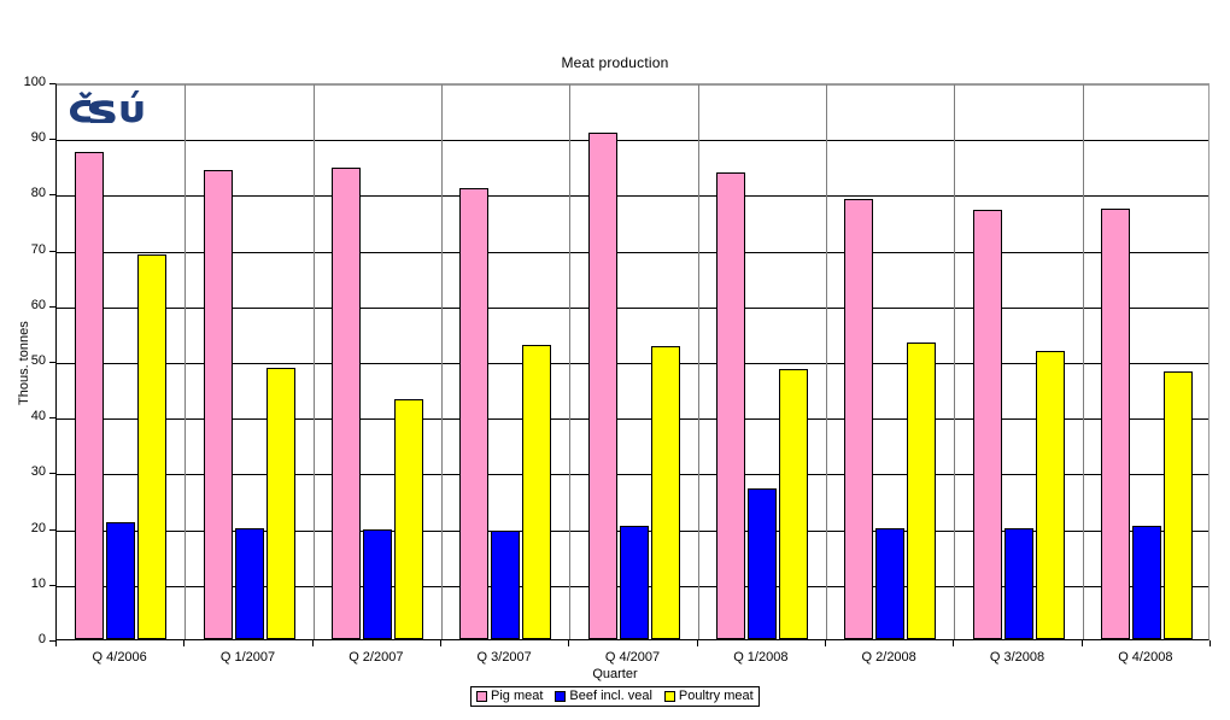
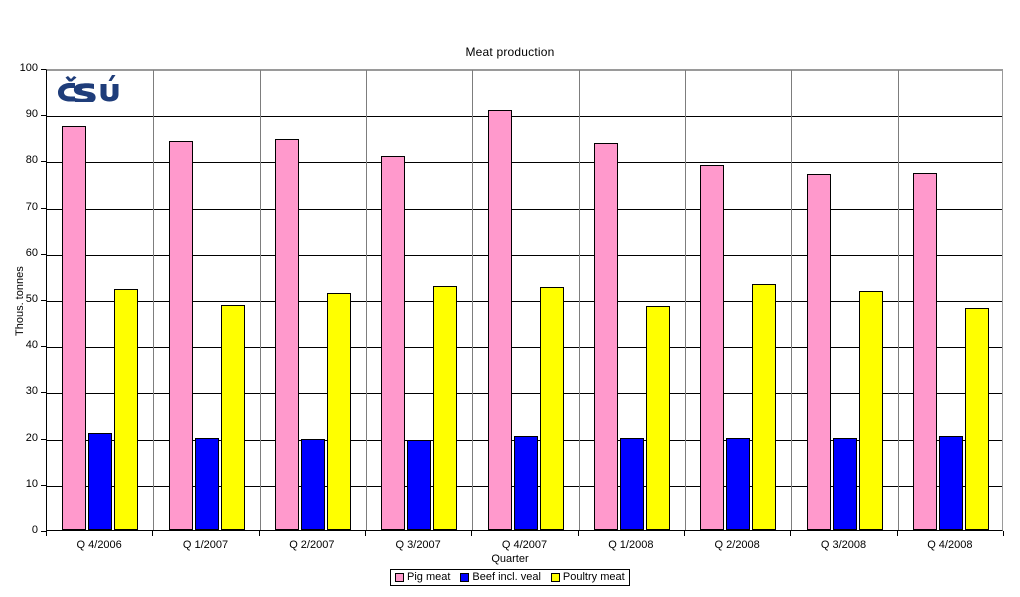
Poultry meat/Q 4/2006: 69 -> 52
Poultry meat/Q 2/2007: 43 -> 51
Beef incl. veal/Q 1/2008: 27 -> 20
